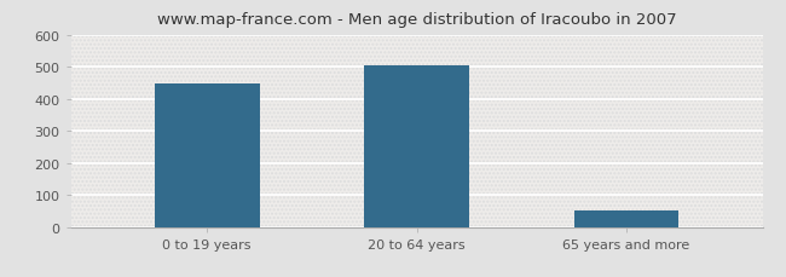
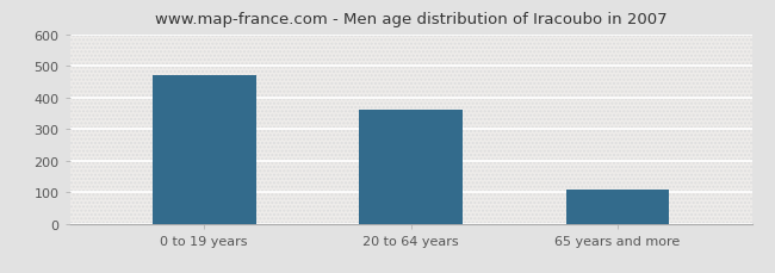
0 to 19 years: 447 -> 470
20 to 64 years: 506 -> 360
65 years and more: 50 -> 110
